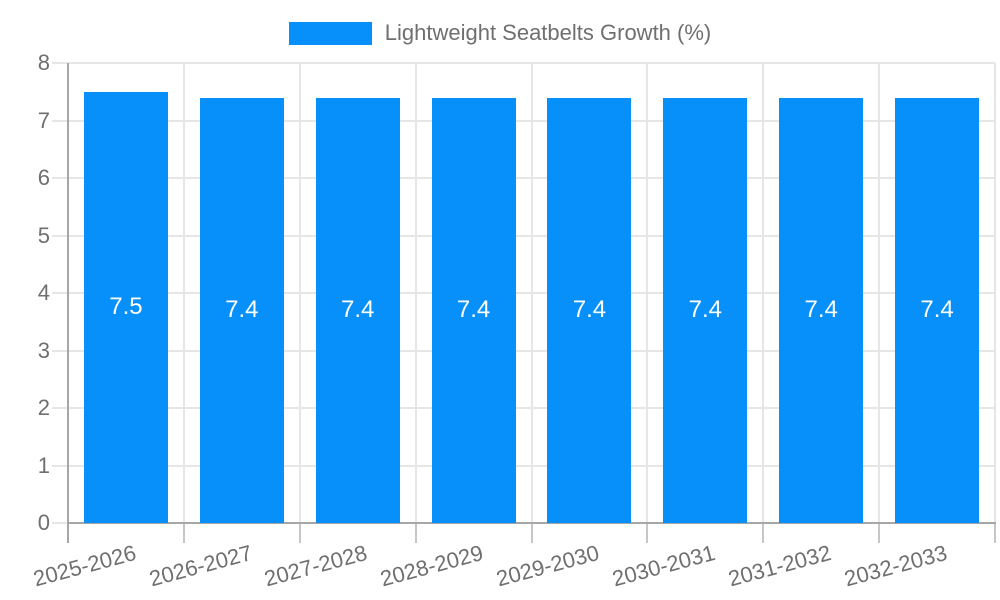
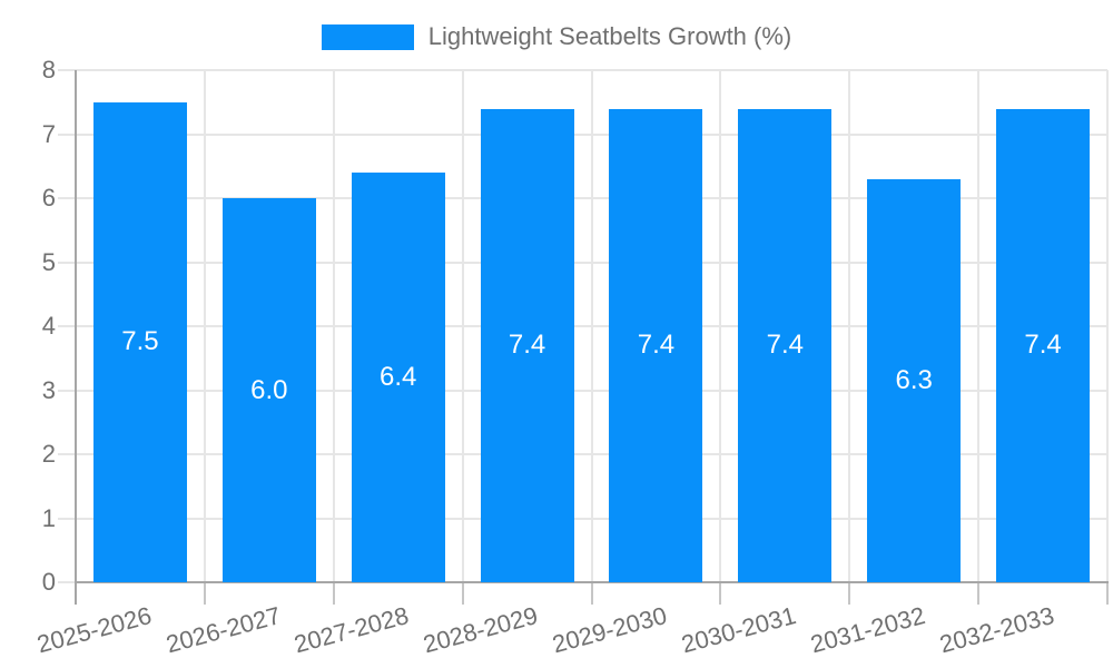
2026-2027: 7.4 -> 6.0
2027-2028: 7.4 -> 6.4
2031-2032: 7.4 -> 6.3
